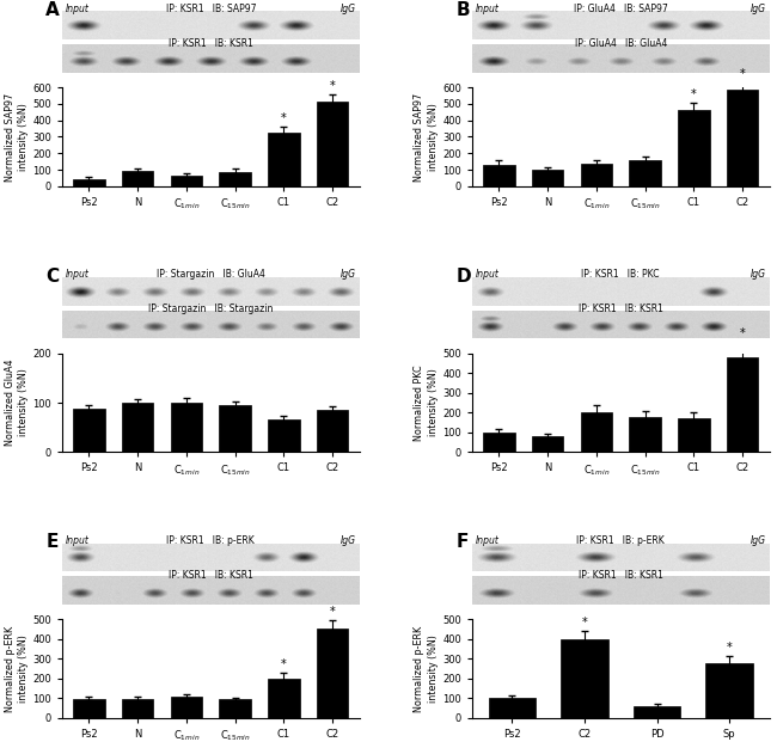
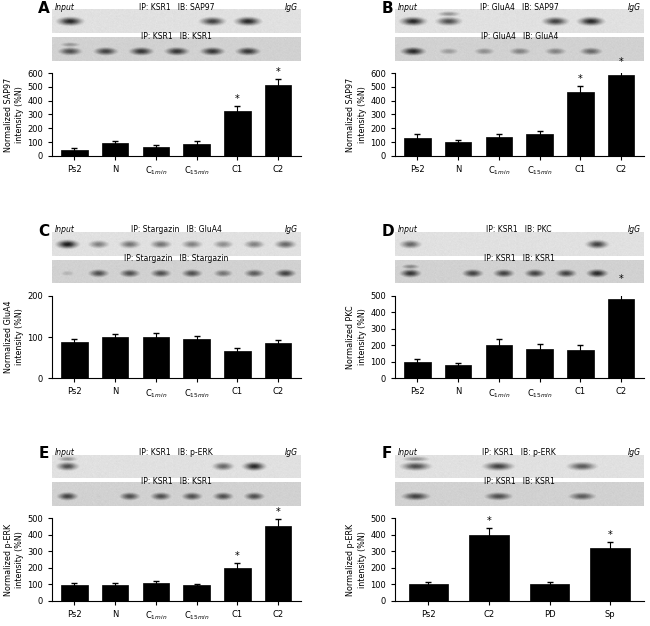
PD: 60 -> 100
Sp: 280 -> 320
